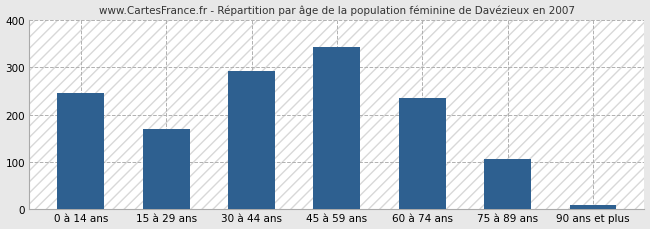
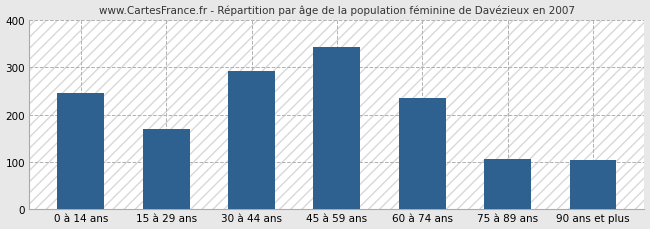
90 ans et plus: 10 -> 105
